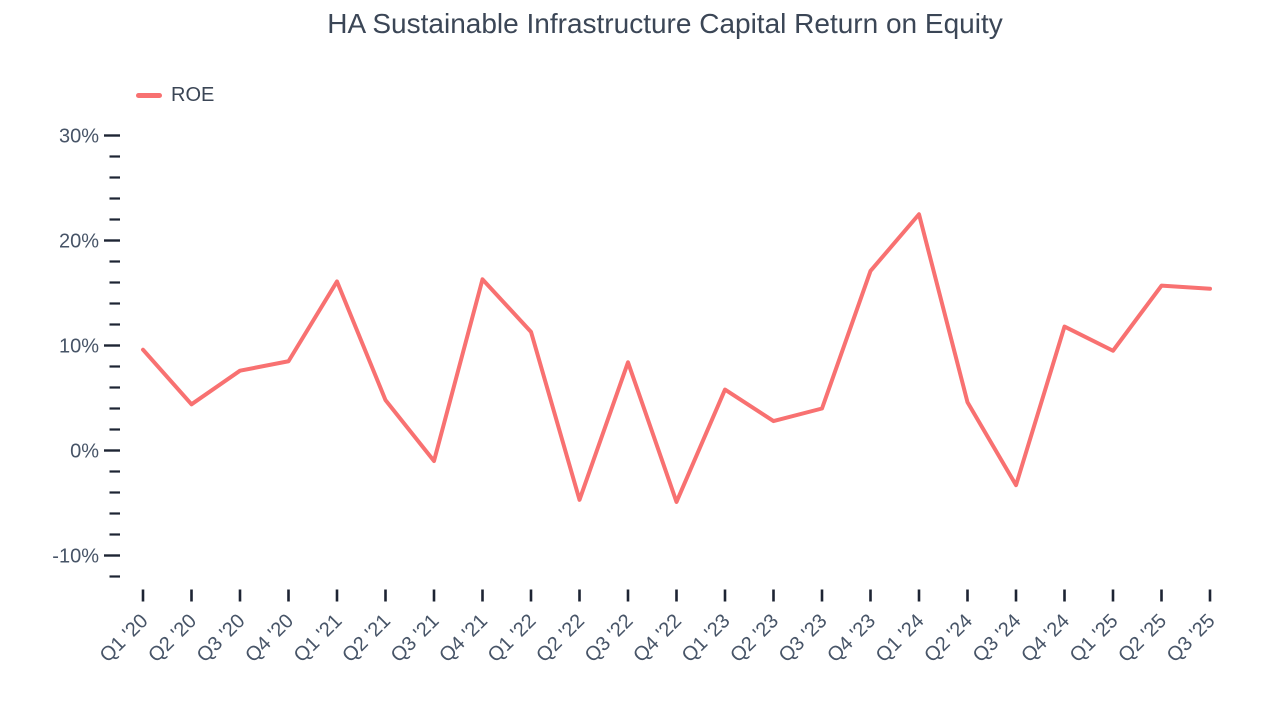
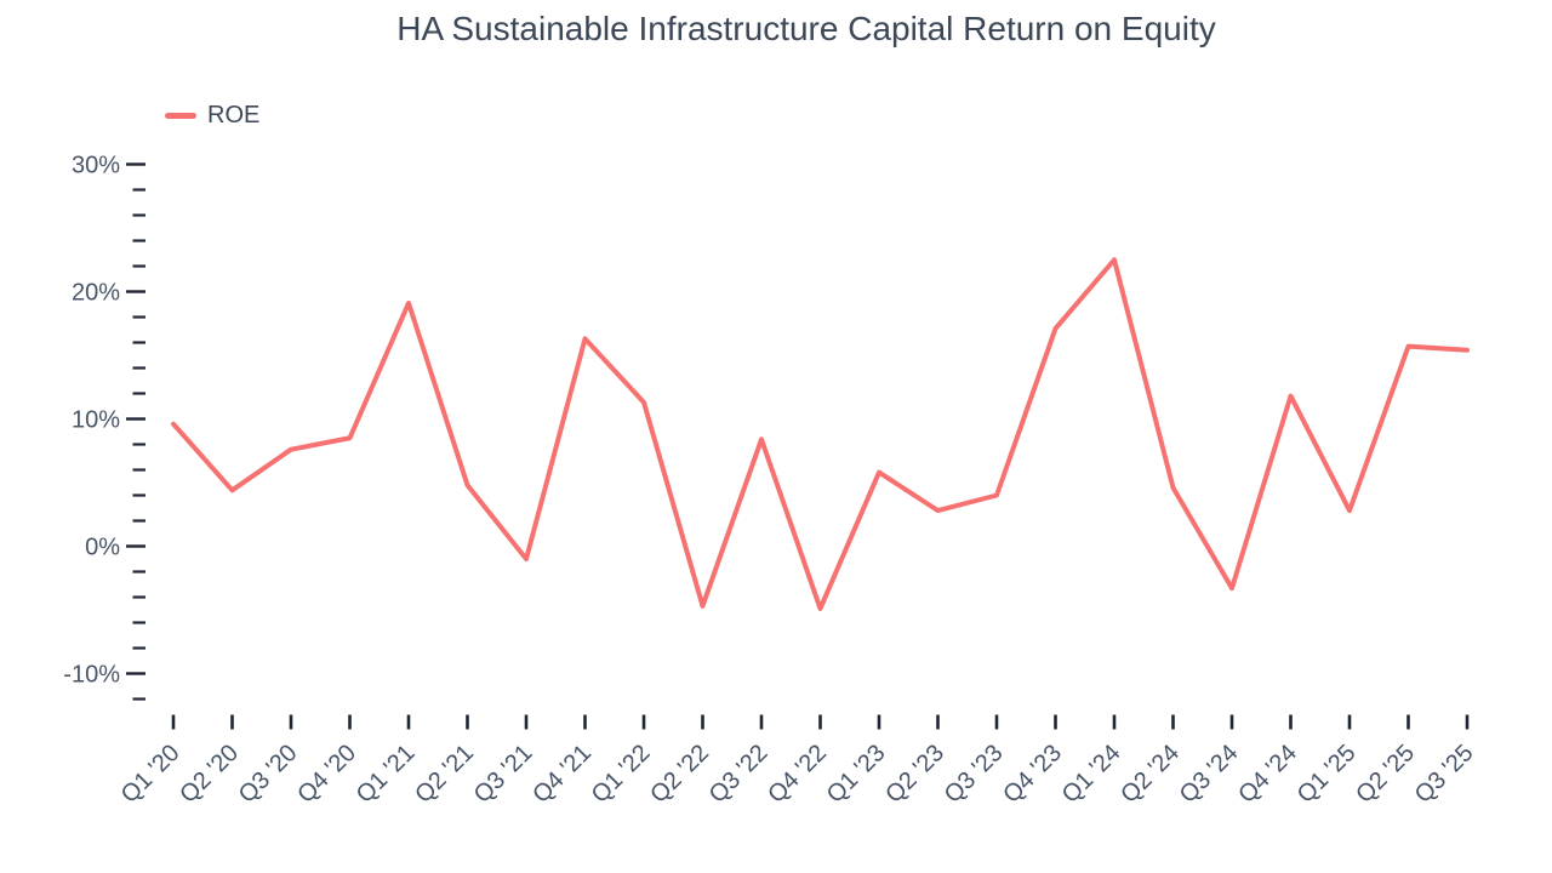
Q1 '21: 16.1% -> 19.1%
Q1 '25: 9.5% -> 2.8%
